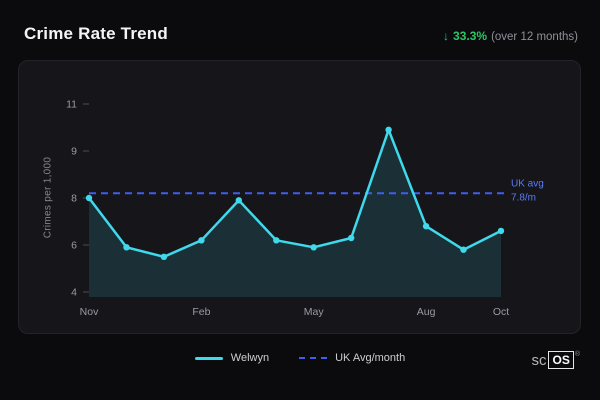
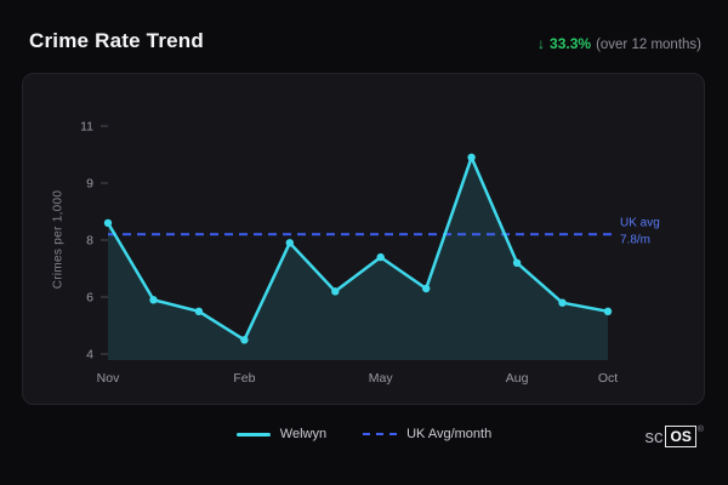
Nov: 8.0 -> 8.3
Feb: 6.2 -> 4.5
May: 5.9 -> 7.4
Aug: 6.8 -> 7.2
Oct: 6.6 -> 5.5
